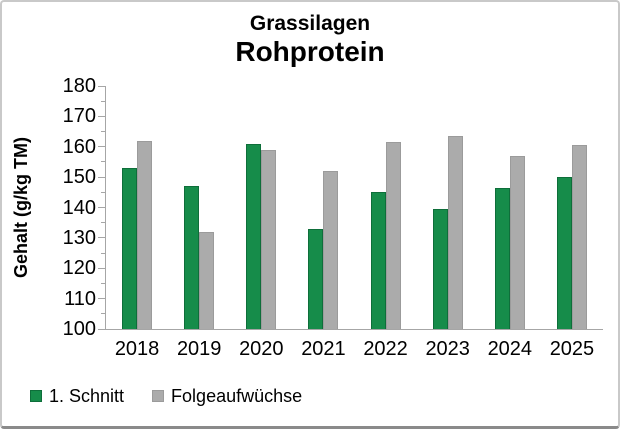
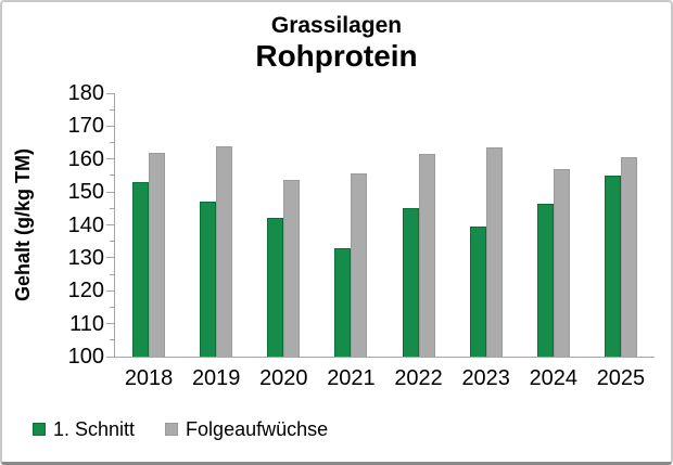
Folgeaufwüchse/2019: 132 -> 164
1. Schnitt/2020: 161 -> 142
Folgeaufwüchse/2020: 159 -> 154
Folgeaufwüchse/2021: 152 -> 156
1. Schnitt/2025: 150 -> 155
